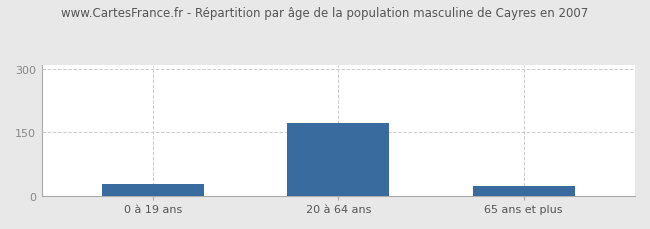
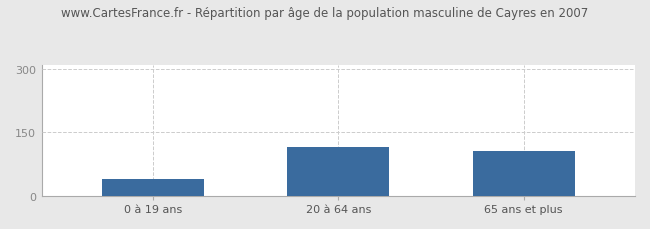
0 à 19 ans: 27 -> 40
20 à 64 ans: 172 -> 115
65 ans et plus: 23 -> 105
